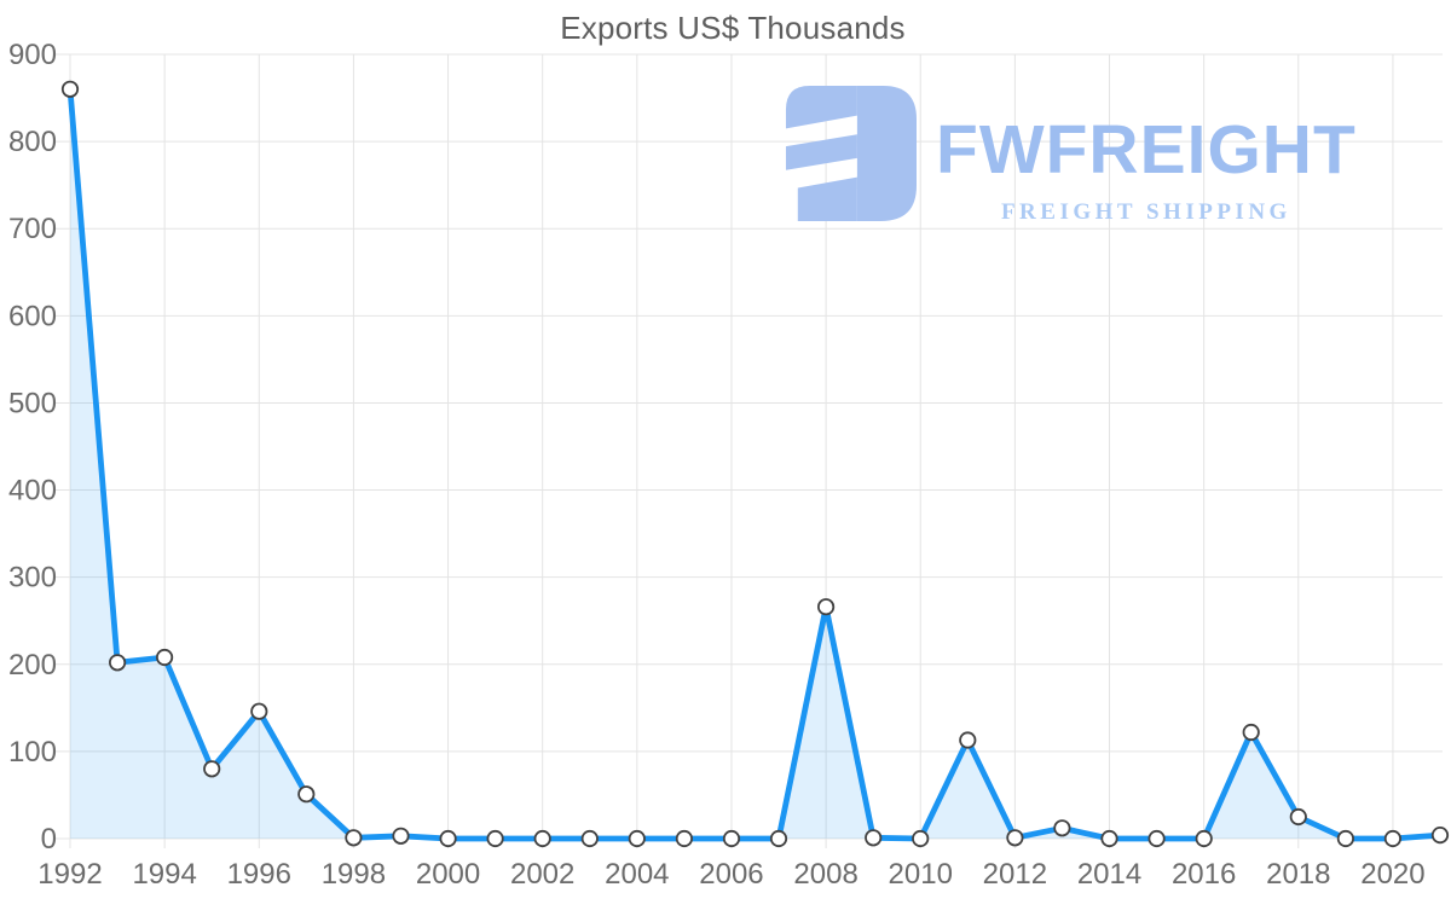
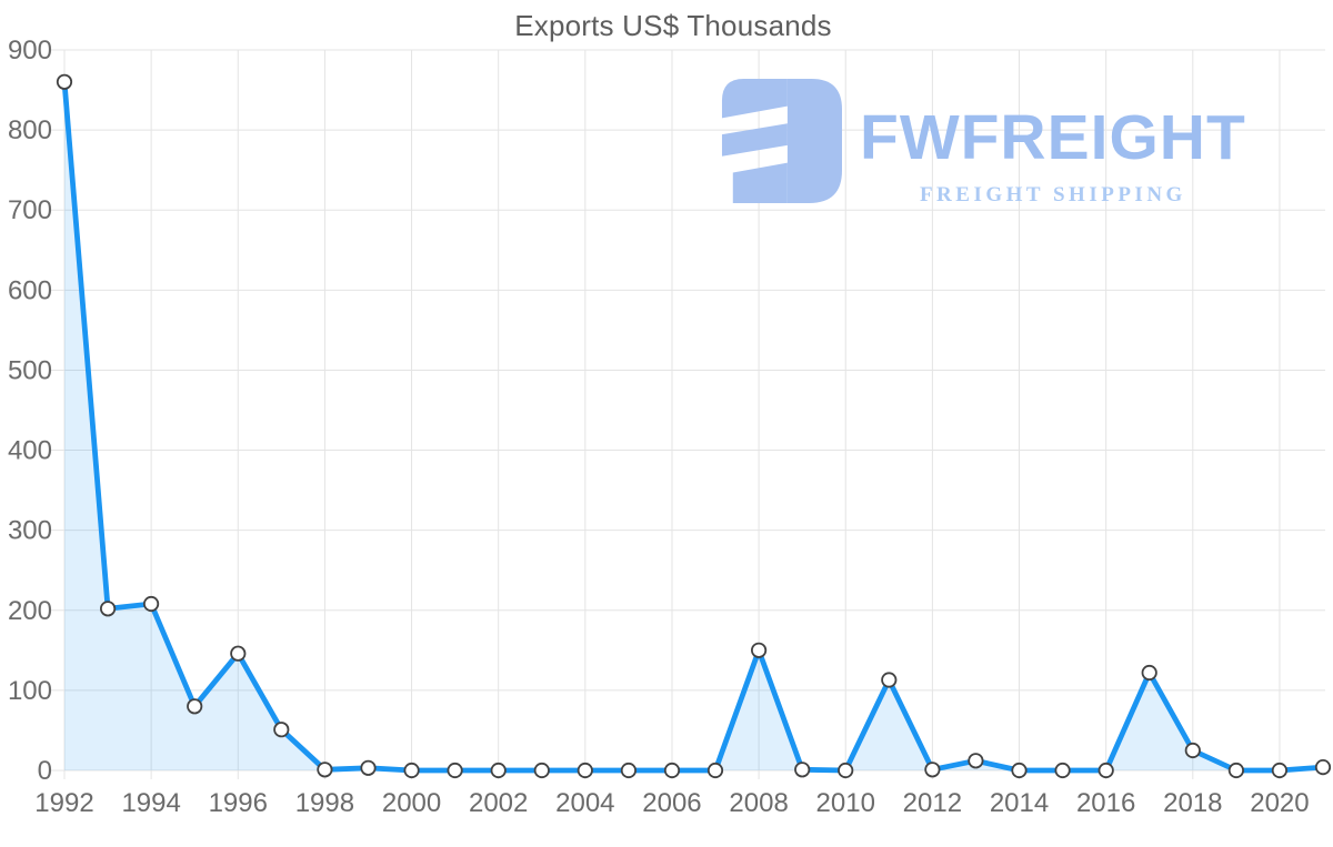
2008: 270 -> 150
